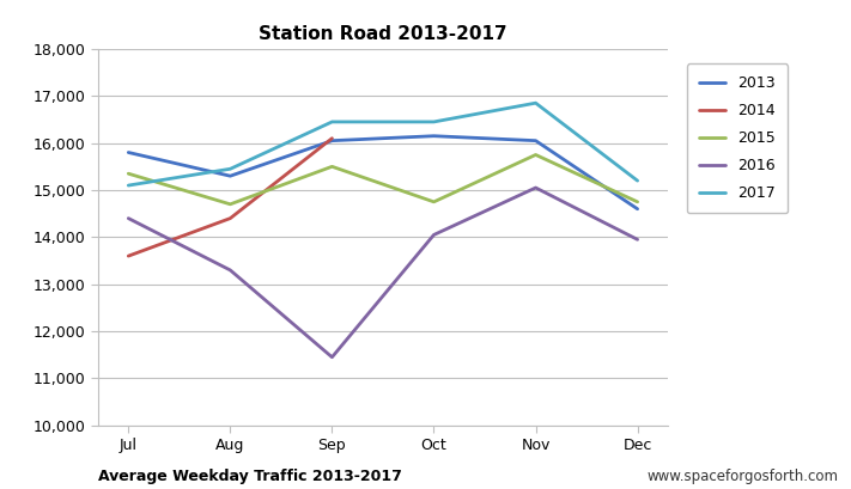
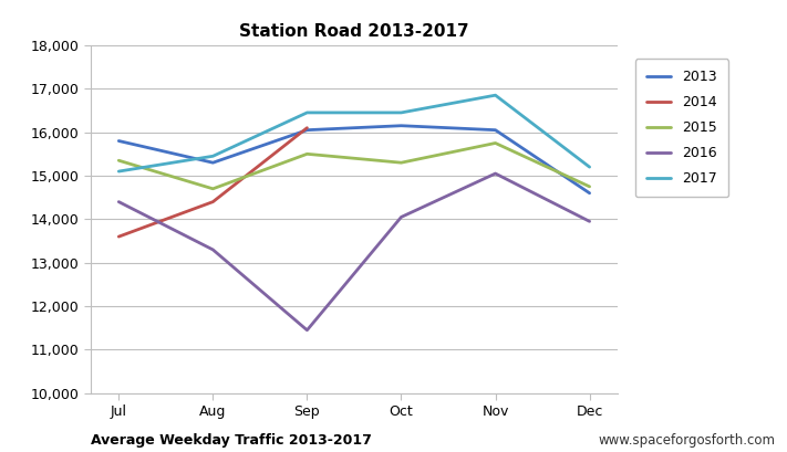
2015/Oct: 14,750 -> 15,300
